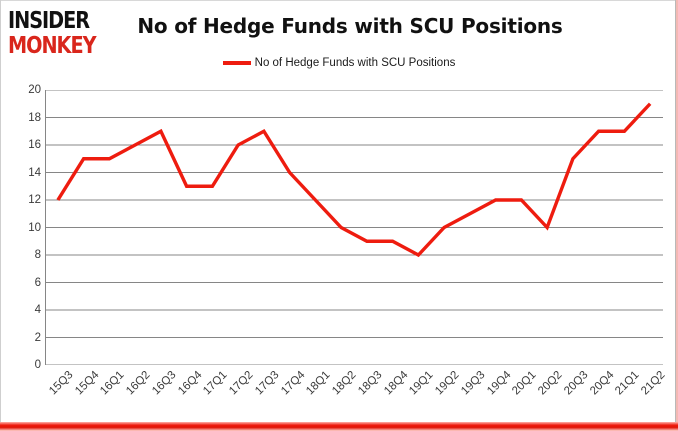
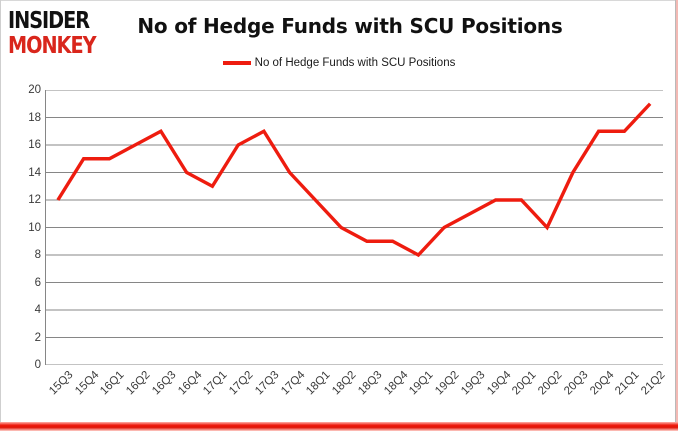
16Q4: 13 -> 14
20Q3: 15 -> 14
